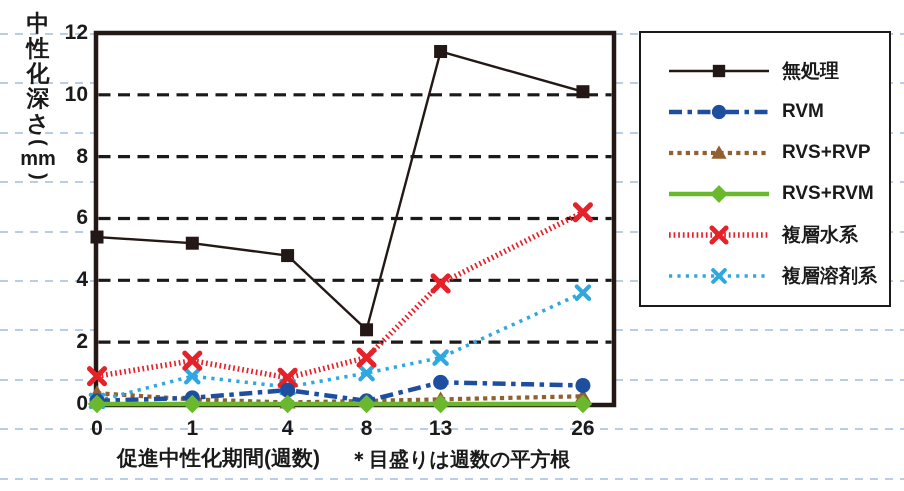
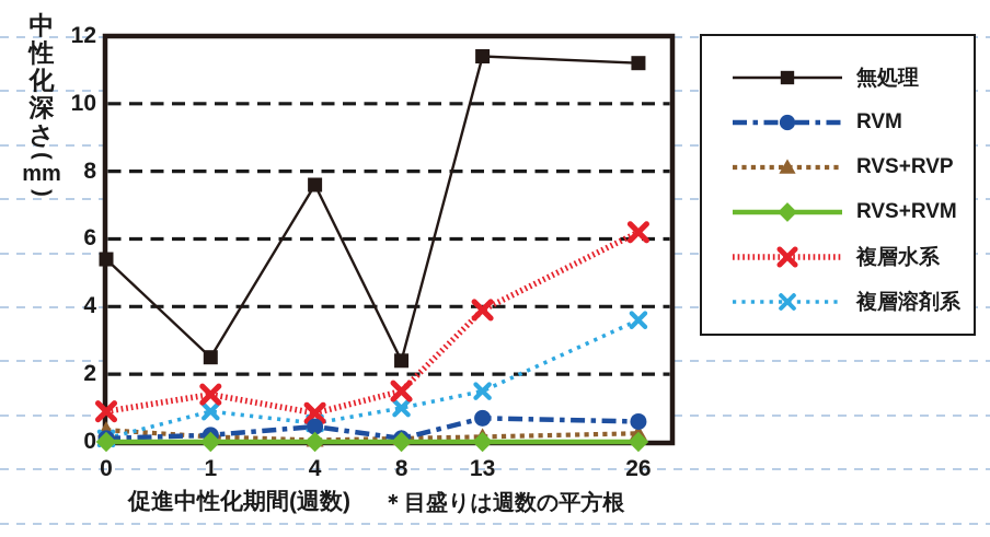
無処理/1: 5.2 -> 2.5
無処理/4: 4.8 -> 7.6
無処理/26: 10.1 -> 11.2
